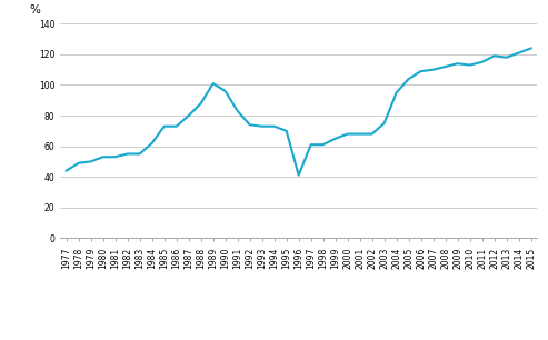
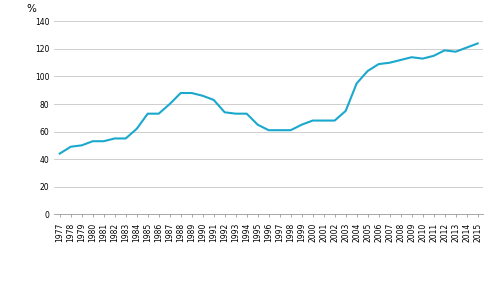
1989: 101 -> 88
1990: 96 -> 86
1995: 70 -> 65
1996: 41 -> 61
